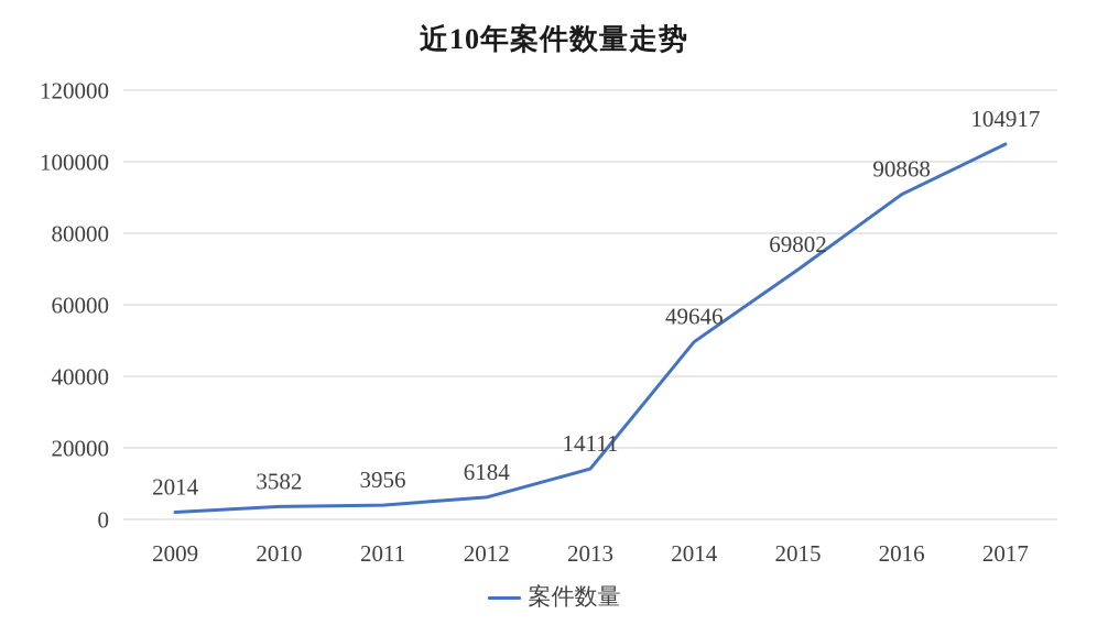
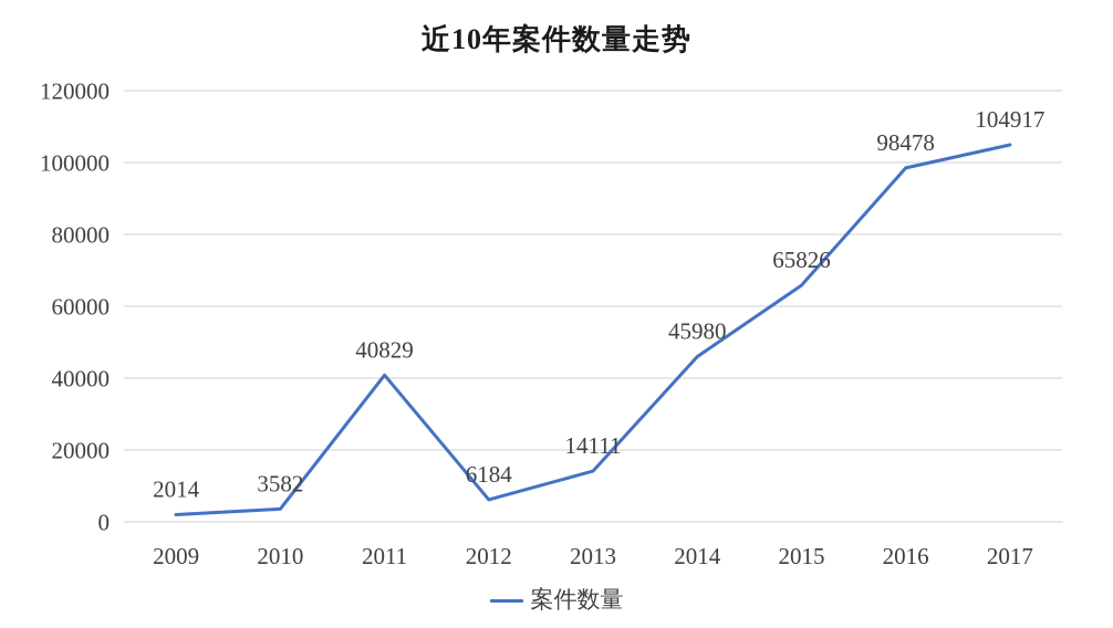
2011: 3956 -> 40829
2014: 49646 -> 45980
2015: 69802 -> 65826
2016: 90868 -> 98478
